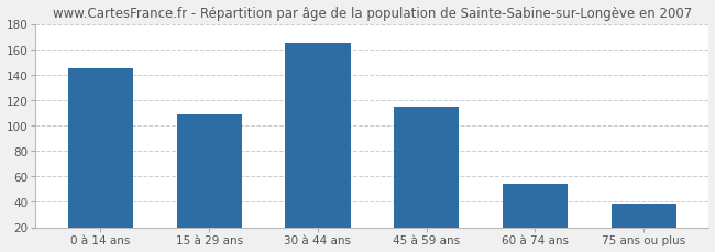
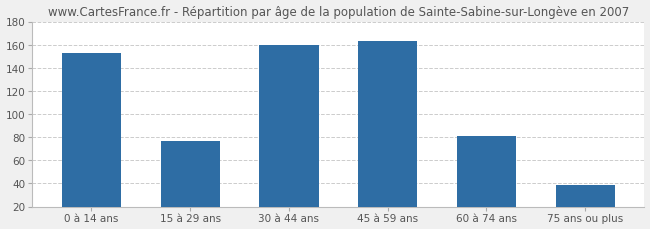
0 à 14 ans: 145 -> 153
15 à 29 ans: 109 -> 77
30 à 44 ans: 165 -> 160
45 à 59 ans: 115 -> 163
60 à 74 ans: 54 -> 81
